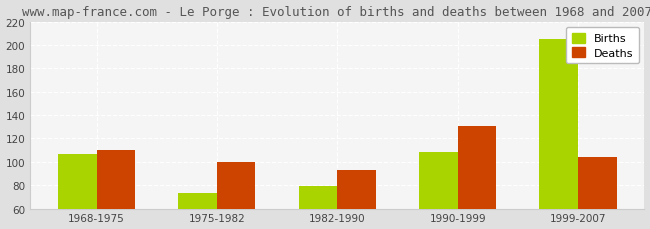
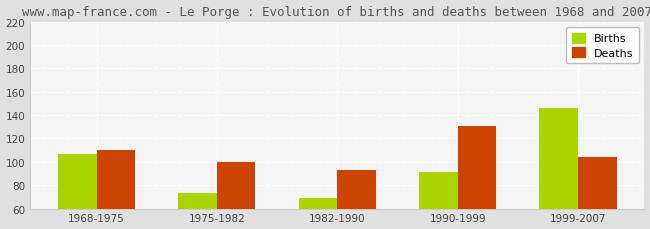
Births/1982-1990: 79 -> 69
Births/1990-1999: 108 -> 91
Births/1999-2007: 205 -> 146
